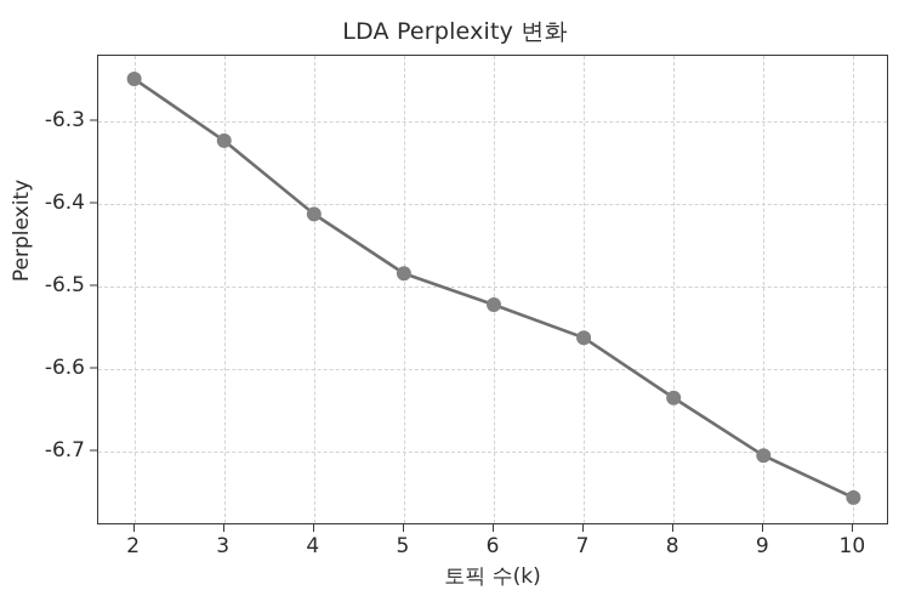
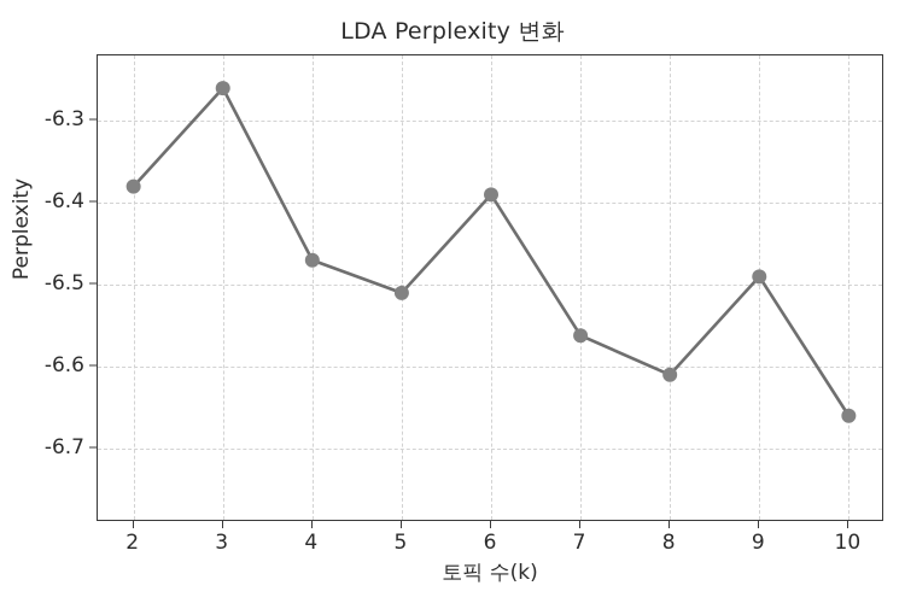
2: -6.25 -> -6.38
3: -6.32 -> -6.26
4: -6.41 -> -6.47
5: -6.48 -> -6.51
6: -6.52 -> -6.39
8: -6.63 -> -6.61
9: -6.71 -> -6.49
10: -6.76 -> -6.66
